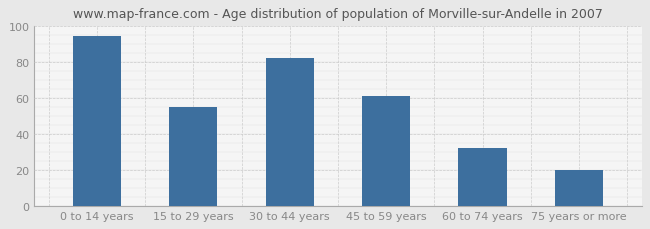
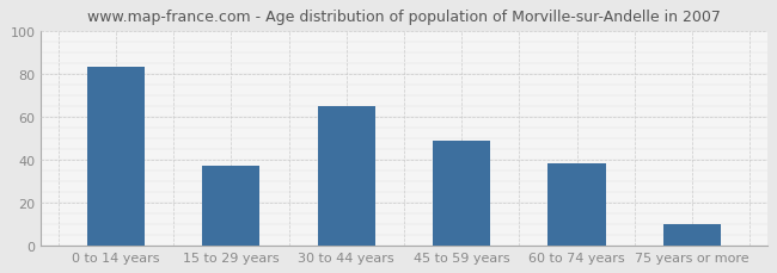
0 to 14 years: 94 -> 83
15 to 29 years: 55 -> 37
30 to 44 years: 82 -> 65
45 to 59 years: 61 -> 49
60 to 74 years: 32 -> 38
75 years or more: 20 -> 10
